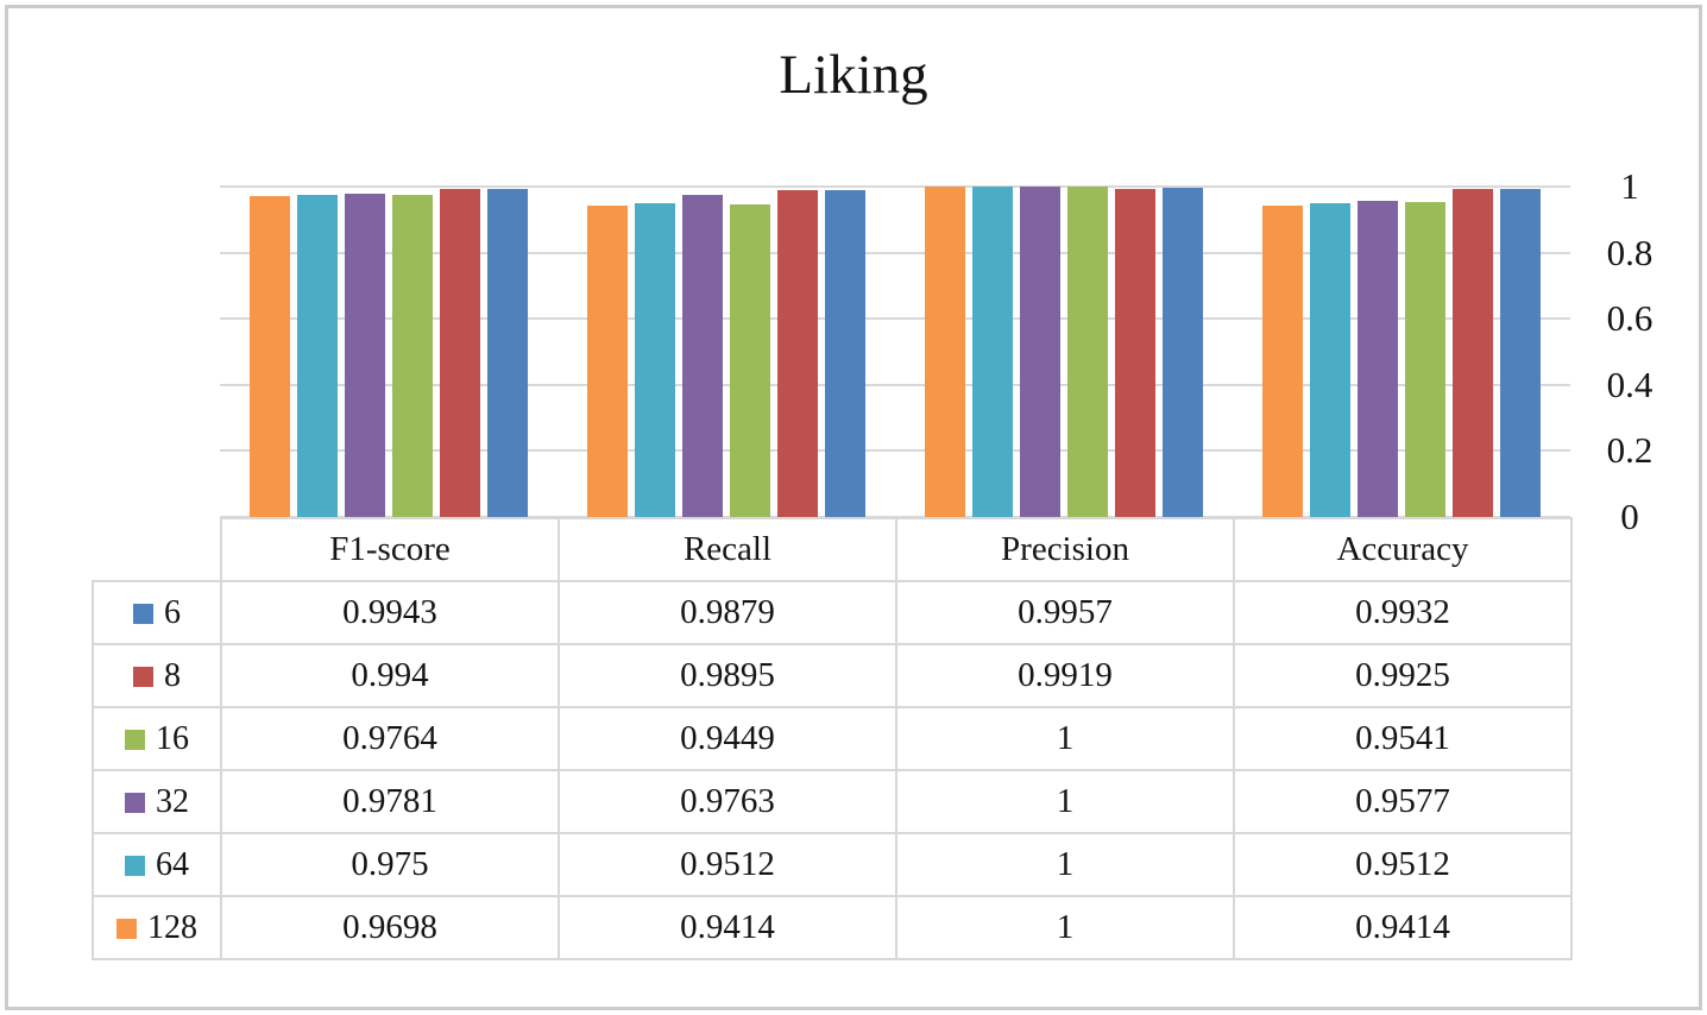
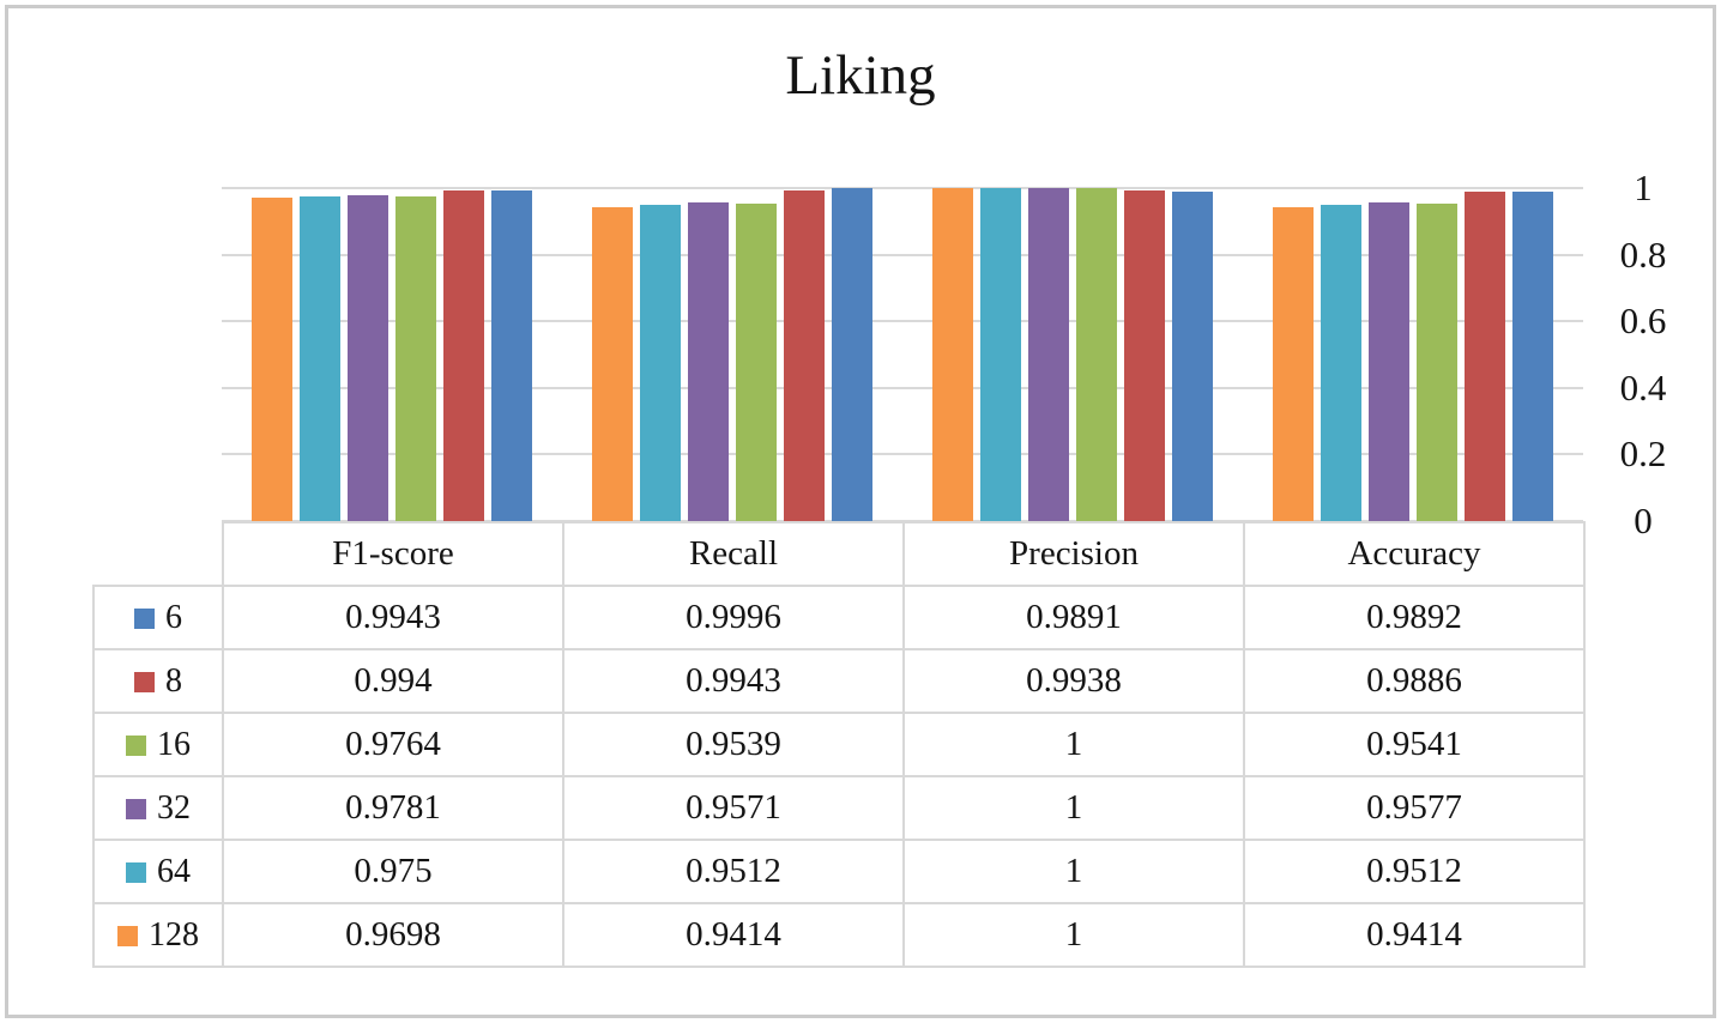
6/Recall: 0.9879 -> 0.9996
8/Recall: 0.9895 -> 0.9943
16/Recall: 0.9449 -> 0.9539
32/Recall: 0.9763 -> 0.9571
6/Precision: 0.9957 -> 0.9891
8/Precision: 0.9919 -> 0.9938
6/Accuracy: 0.9932 -> 0.9892
8/Accuracy: 0.9925 -> 0.9886
